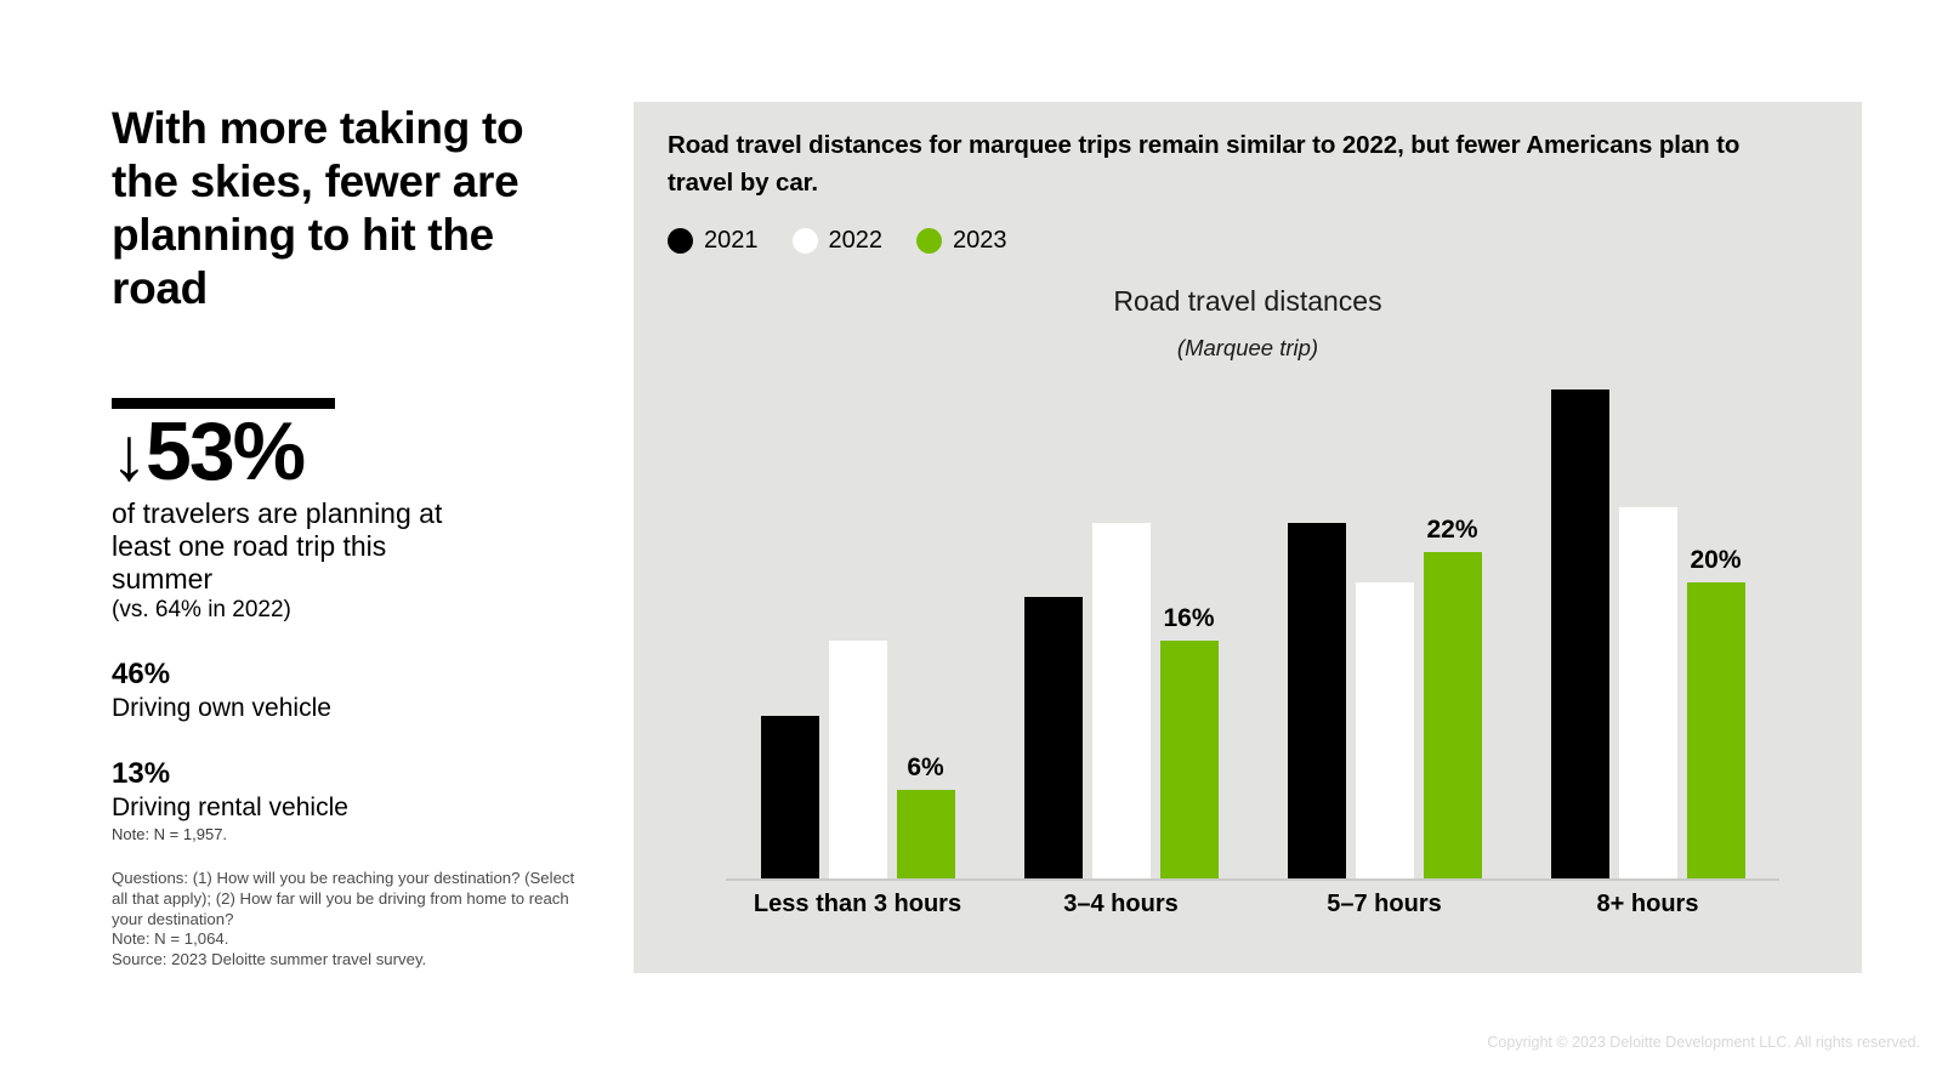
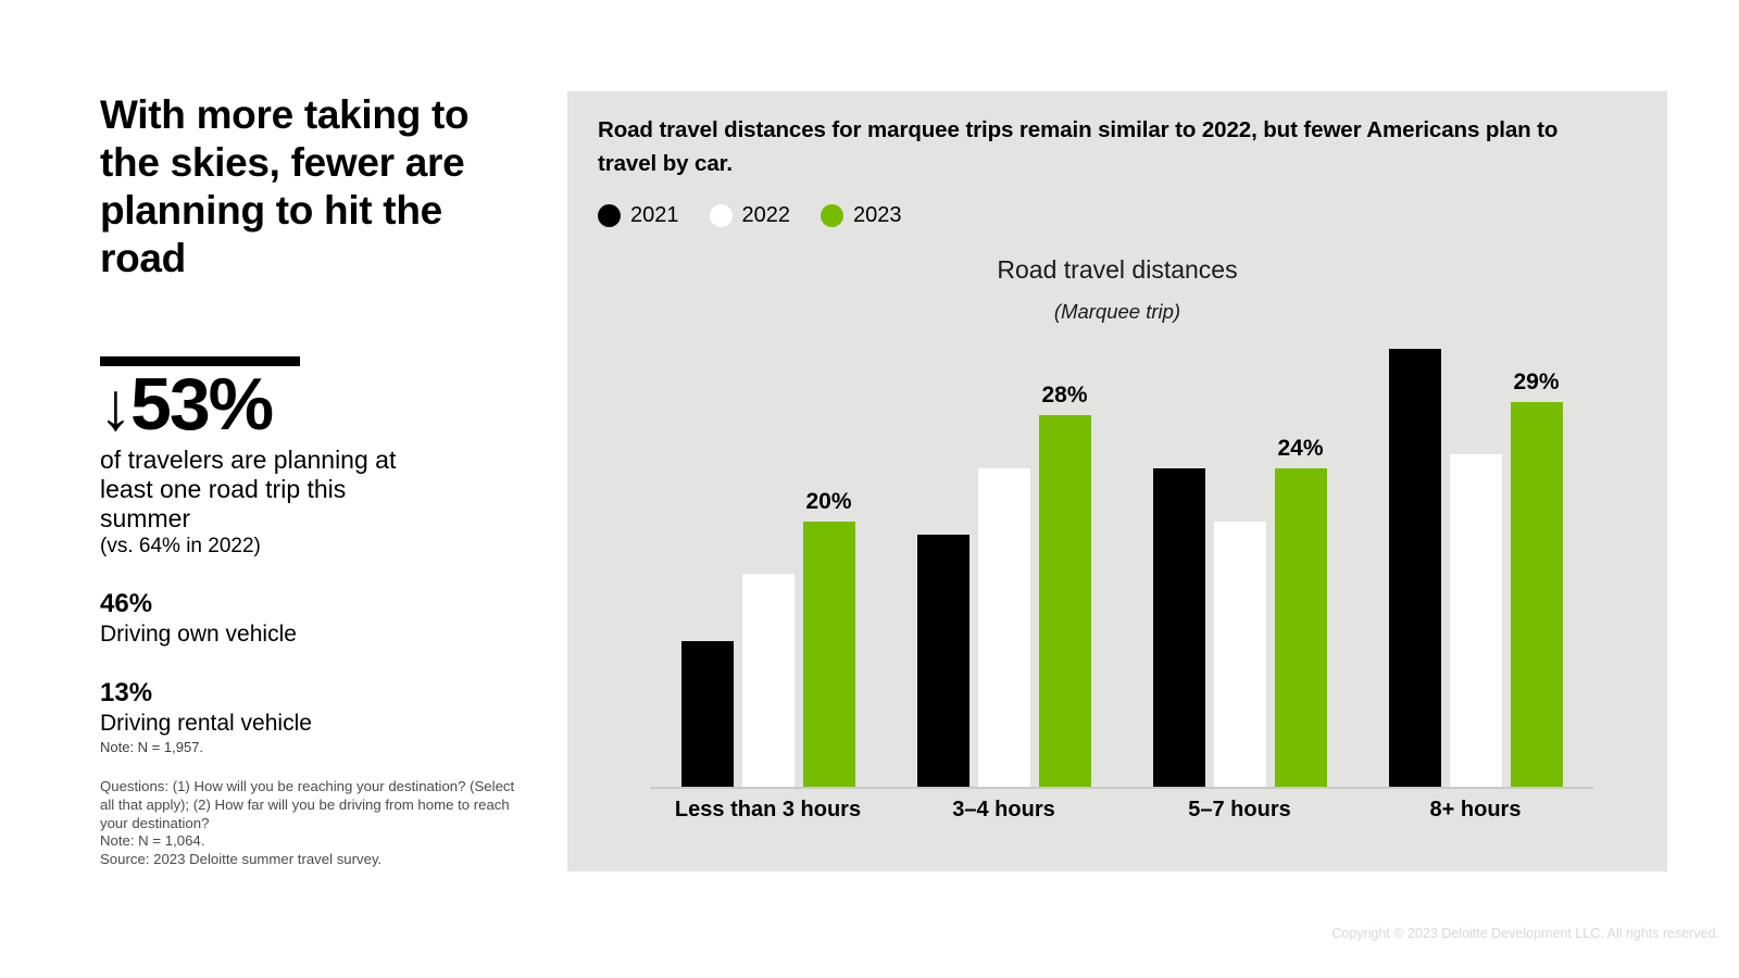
2023/Less than 3 hours: 6% -> 20%
2023/3–4 hours: 16% -> 28%
2023/5–7 hours: 22% -> 24%
2023/8+ hours: 20% -> 29%
